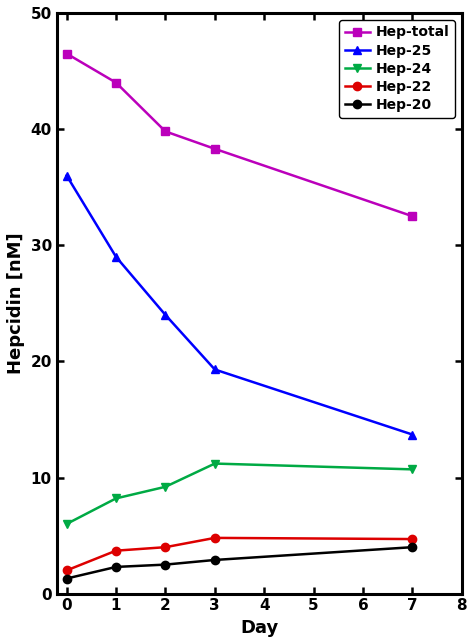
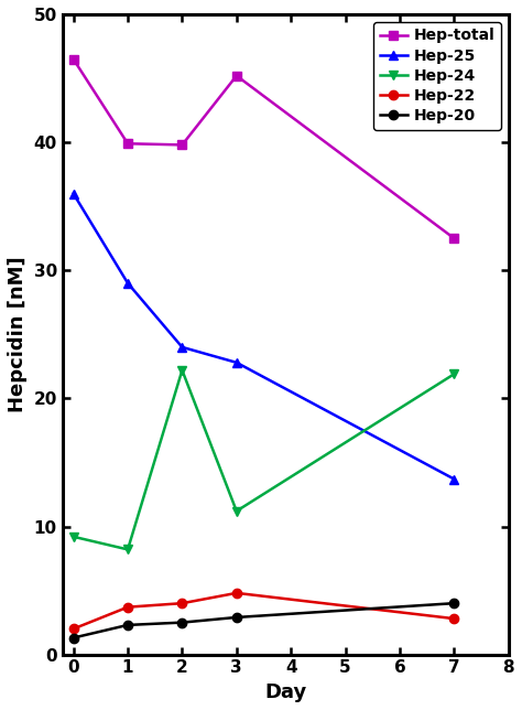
Hep-24/0: 6.0 -> 9.2
Hep-total/1: 44.0 -> 39.9
Hep-24/2: 9.2 -> 22.2
Hep-total/3: 38.3 -> 45.2
Hep-25/3: 19.3 -> 22.8
Hep-24/7: 10.7 -> 21.9
Hep-22/7: 4.7 -> 2.8
